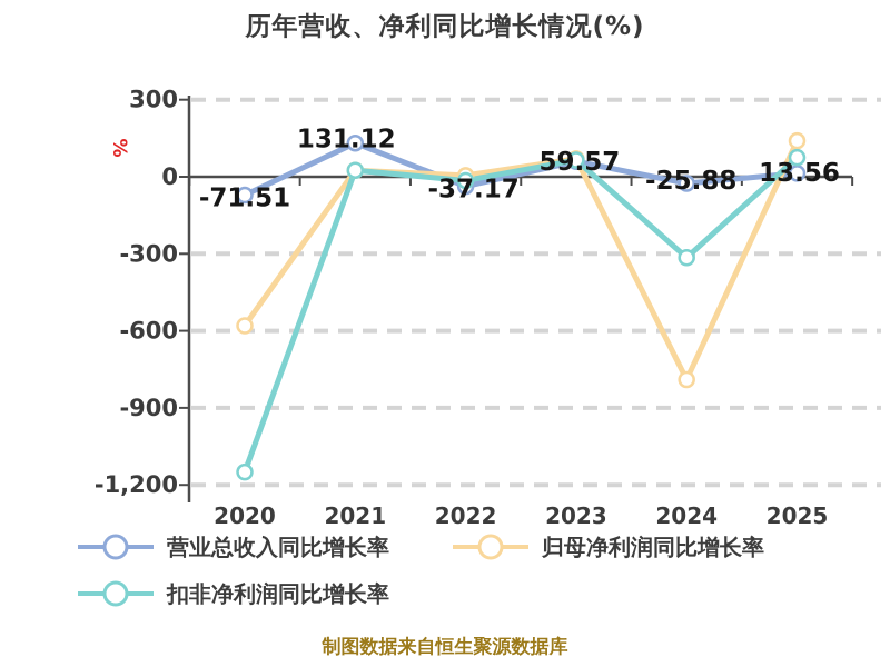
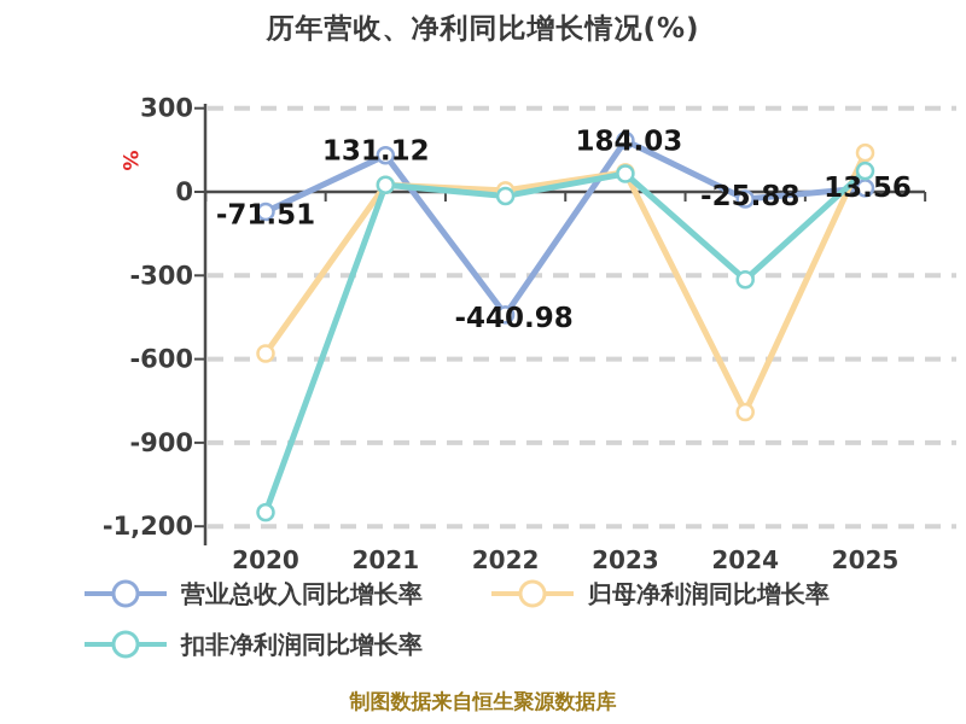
营业总收入同比增长率/2022: -37.17 -> -440.98
营业总收入同比增长率/2023: 59.57 -> 184.03
